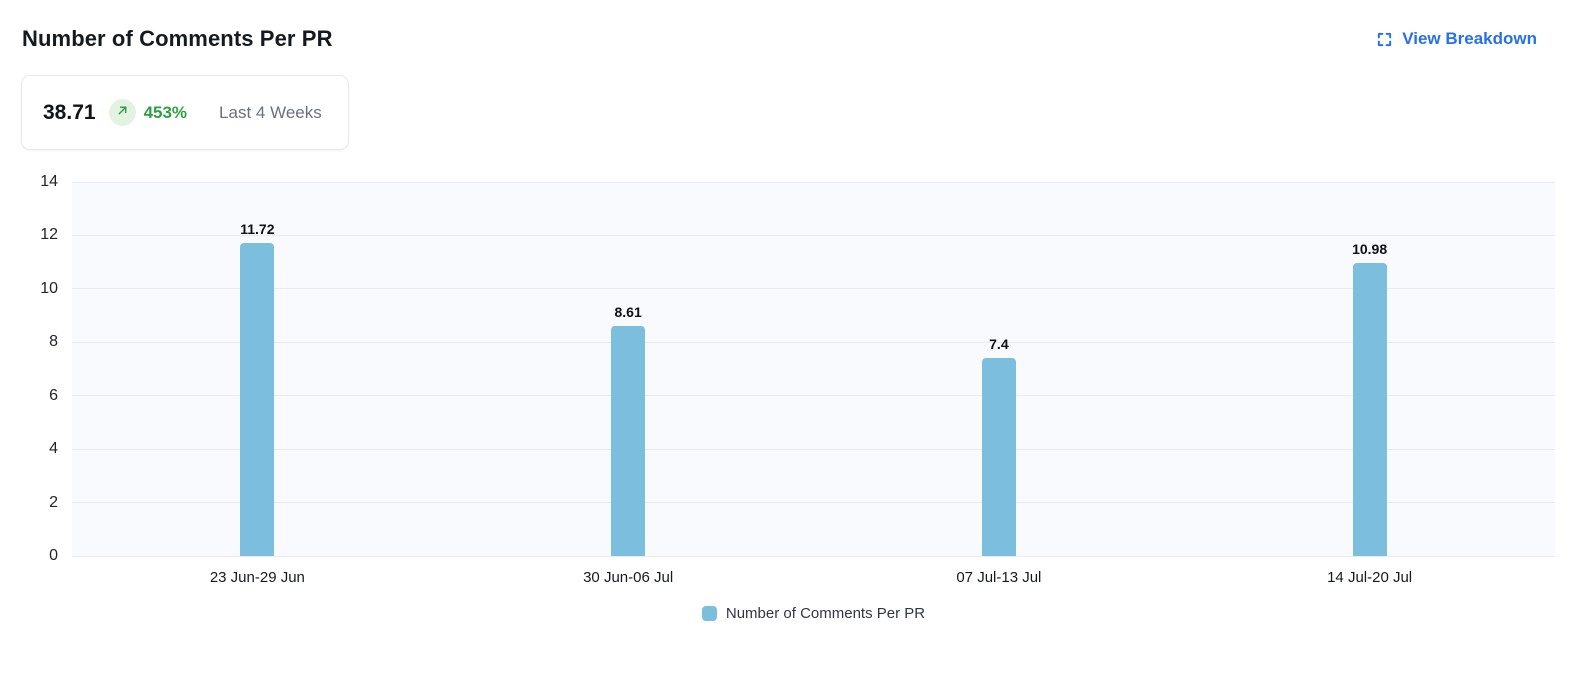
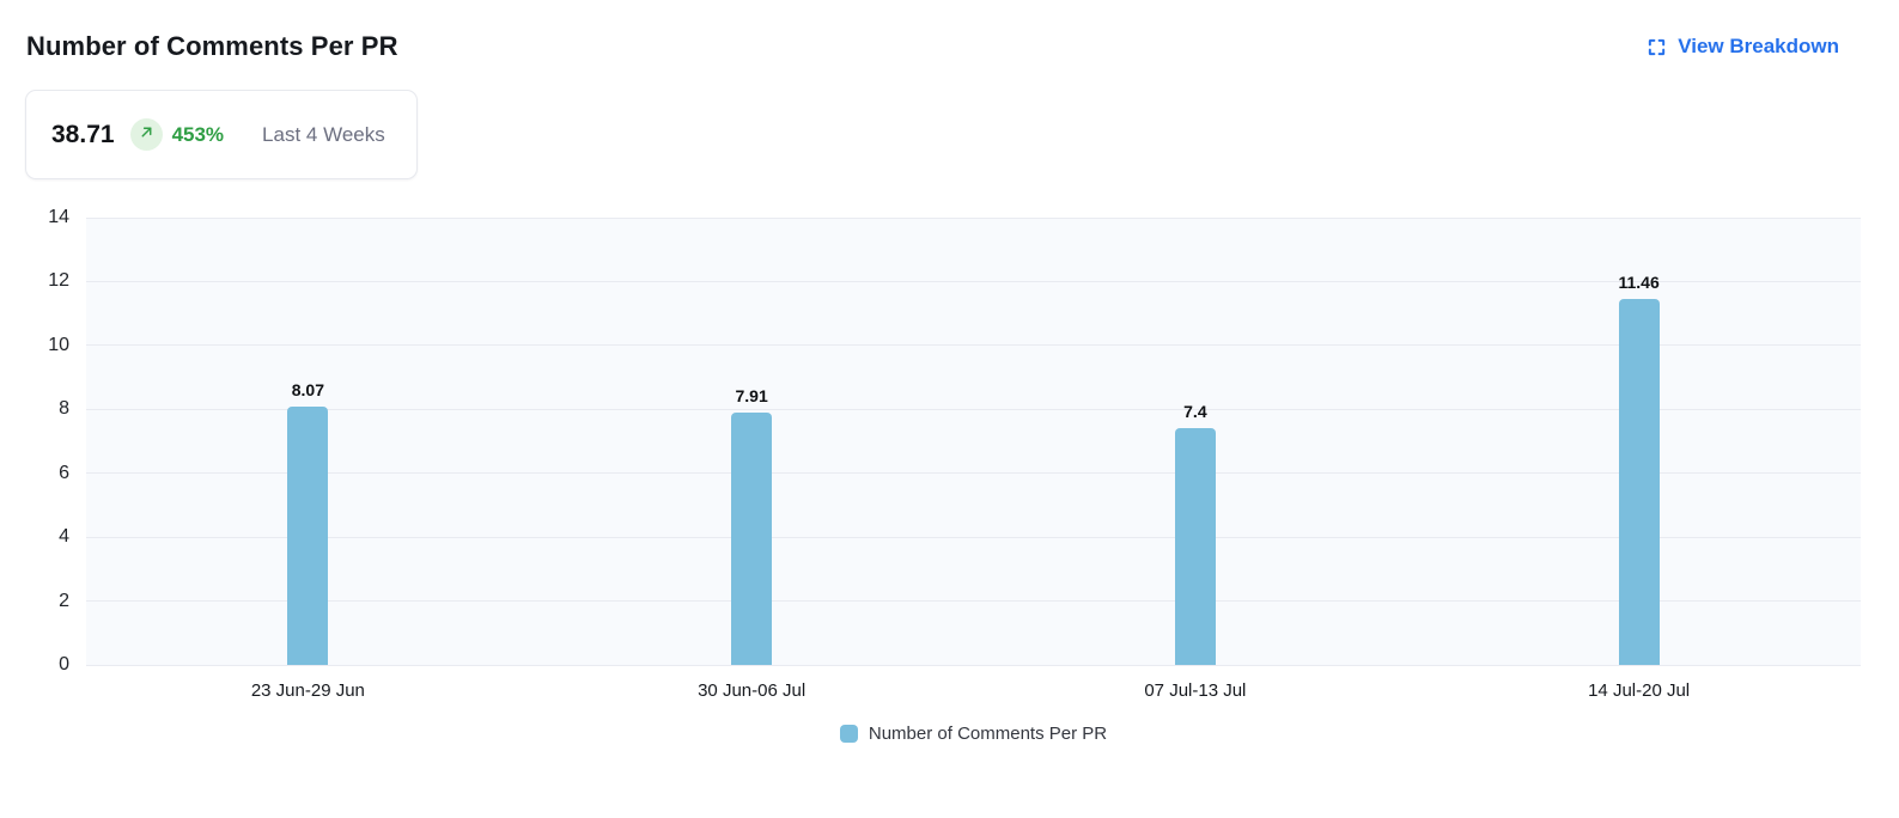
23 Jun-29 Jun: 11.72 -> 8.07
30 Jun-06 Jul: 8.61 -> 7.91
14 Jul-20 Jul: 10.98 -> 11.46
